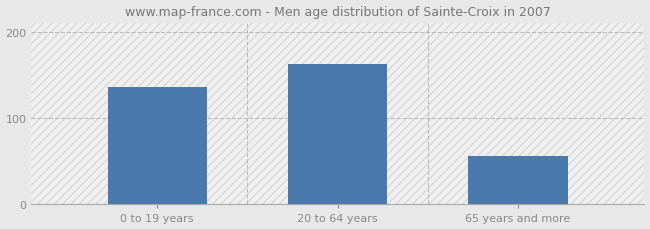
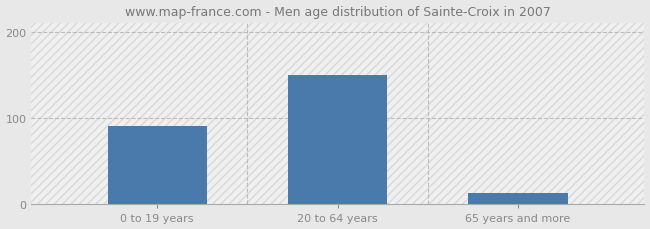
0 to 19 years: 136 -> 90
20 to 64 years: 162 -> 150
65 years and more: 56 -> 13
